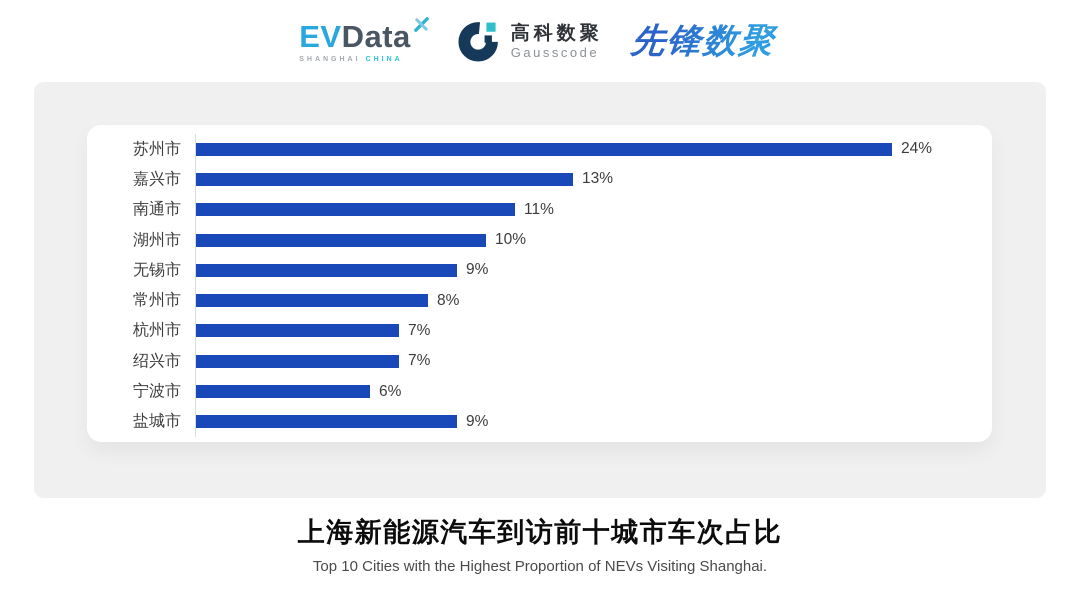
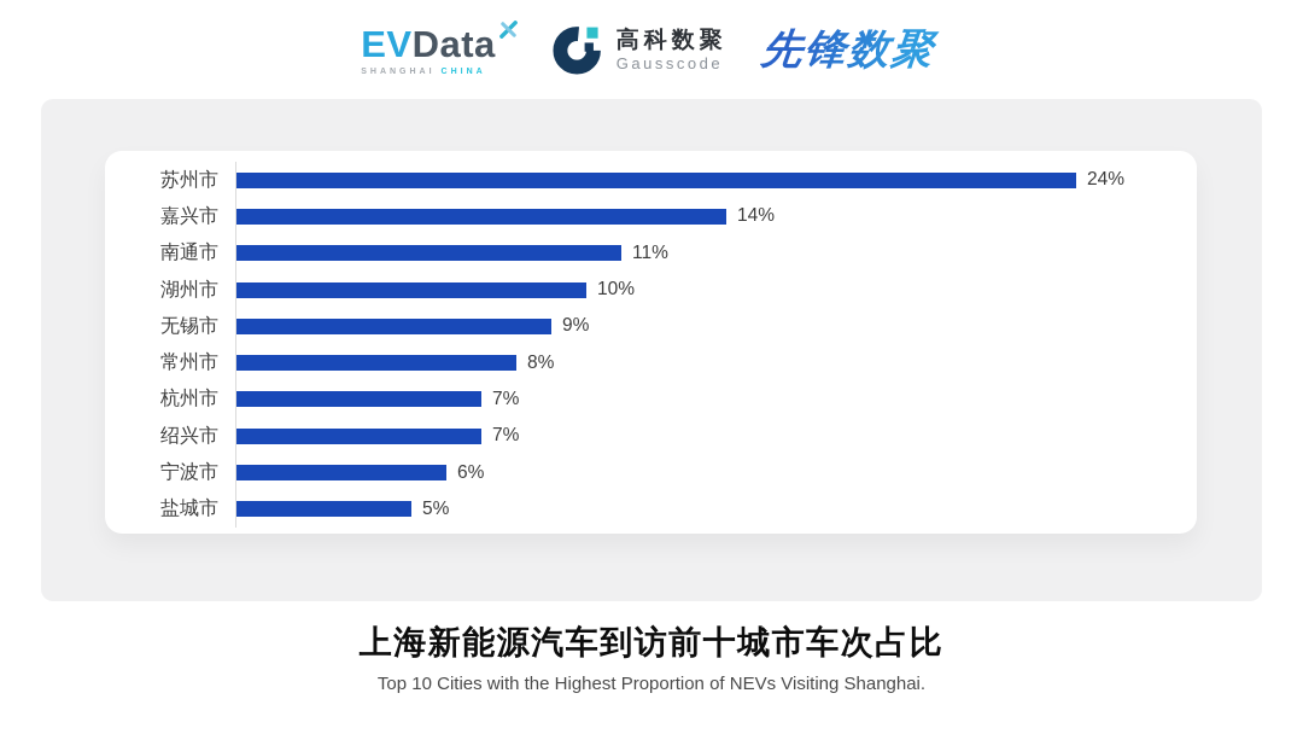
嘉兴市: 13% -> 14%
盐城市: 9% -> 5%
